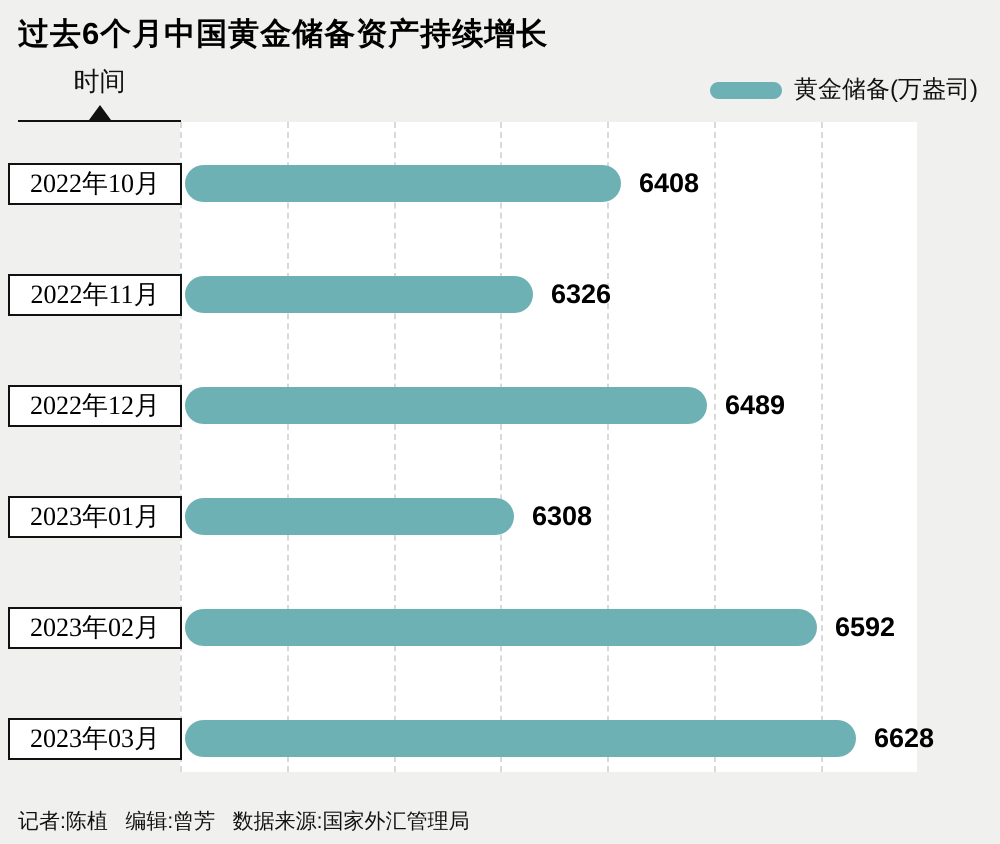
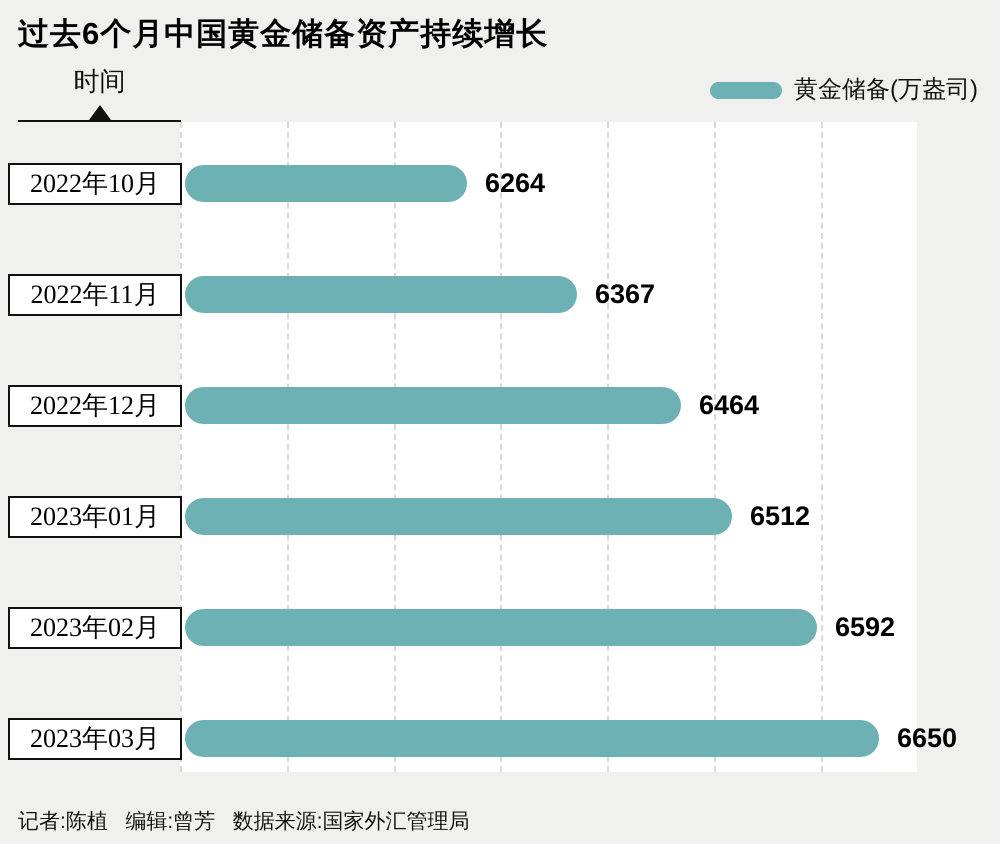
2022年10月: 6408 -> 6264
2022年11月: 6326 -> 6367
2022年12月: 6489 -> 6464
2023年01月: 6308 -> 6512
2023年03月: 6628 -> 6650
